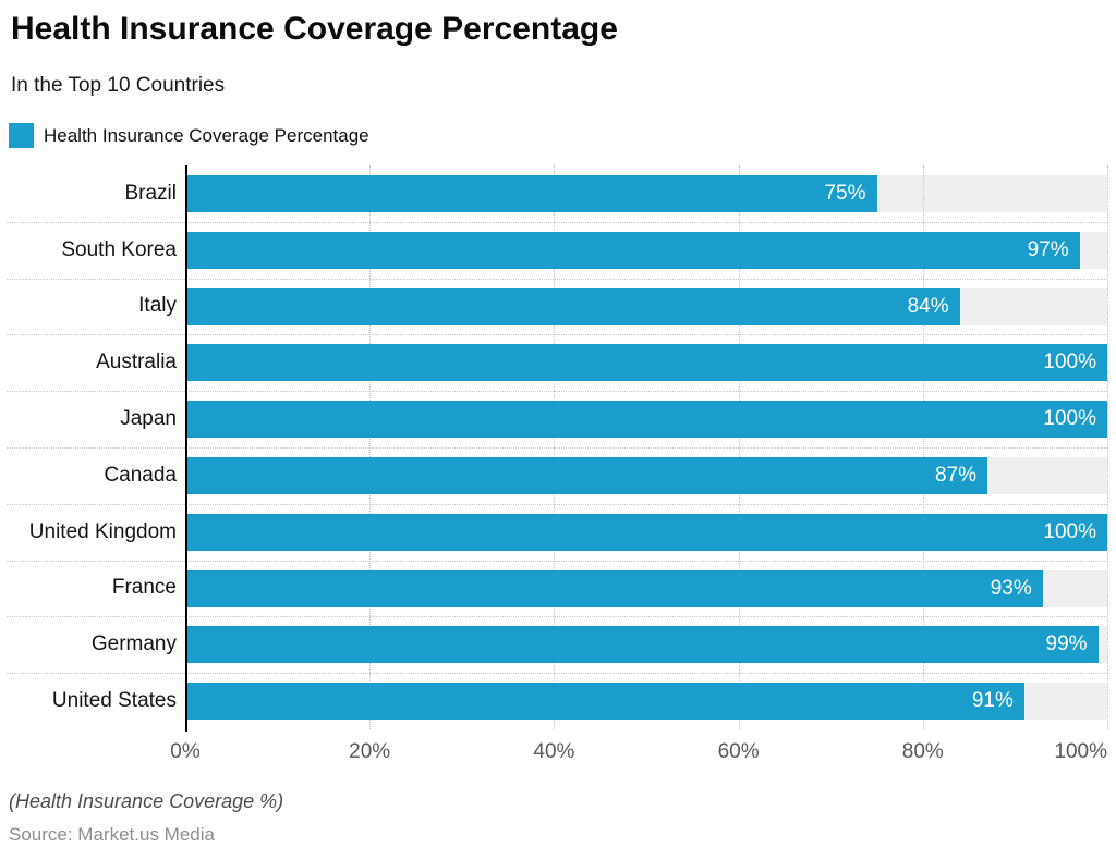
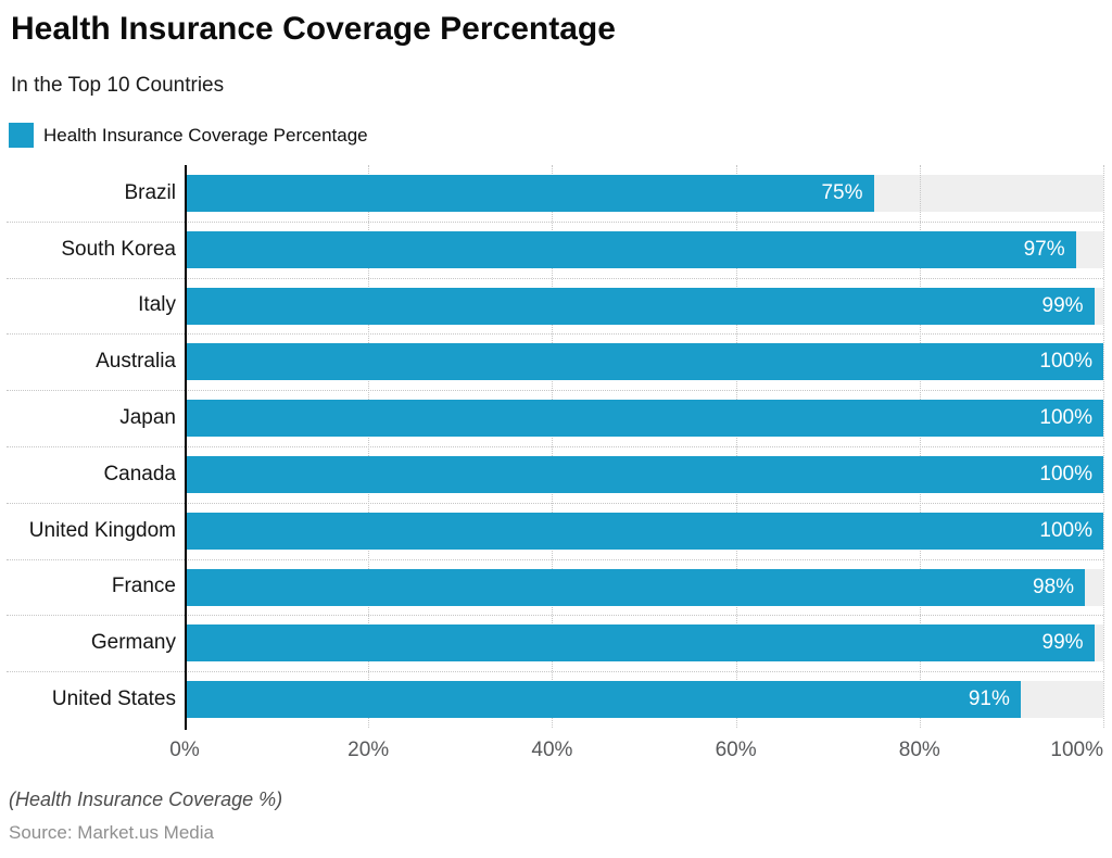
Italy: 84% -> 99%
Canada: 87% -> 100%
France: 93% -> 98%
